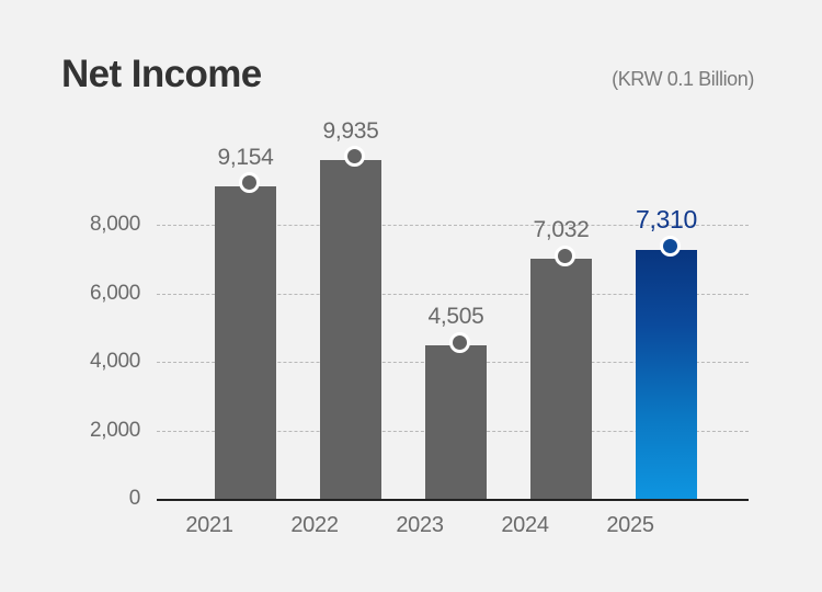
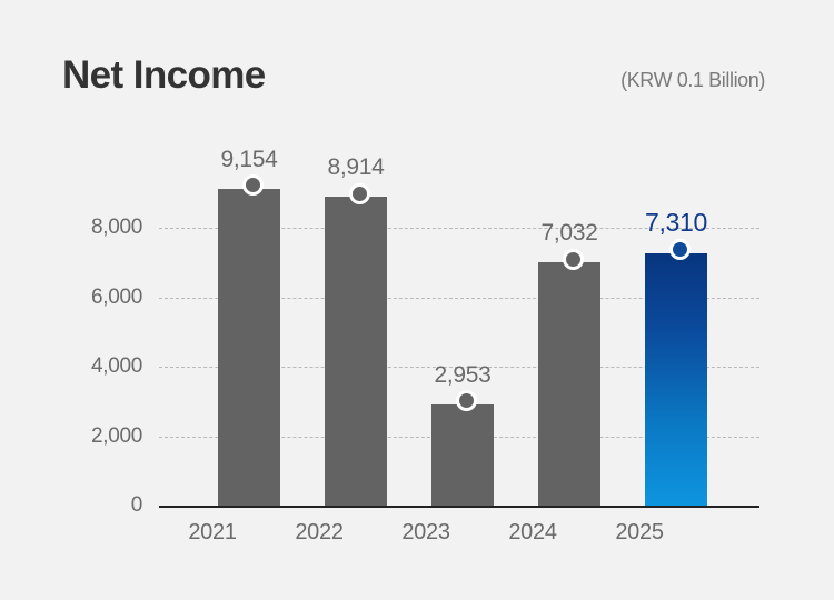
2022: 9,935 -> 8,914
2023: 4,505 -> 2,953
